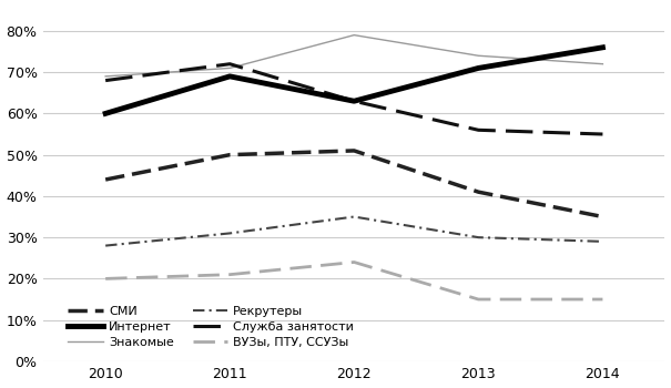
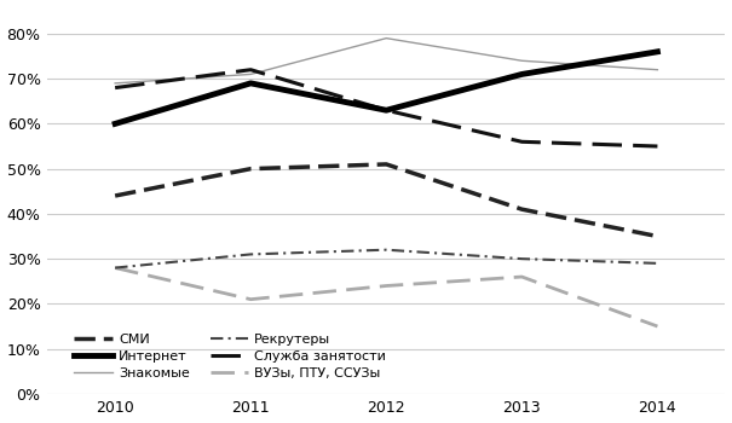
ВУЗы, ПТУ, ССУЗы/2010: 20% -> 28%
Рекрутеры/2012: 35% -> 32%
ВУЗы, ПТУ, ССУЗы/2013: 15% -> 26%
